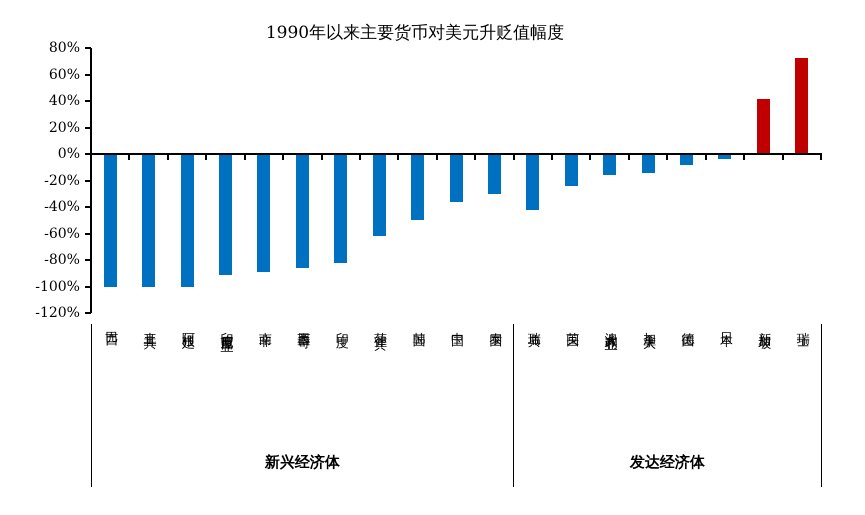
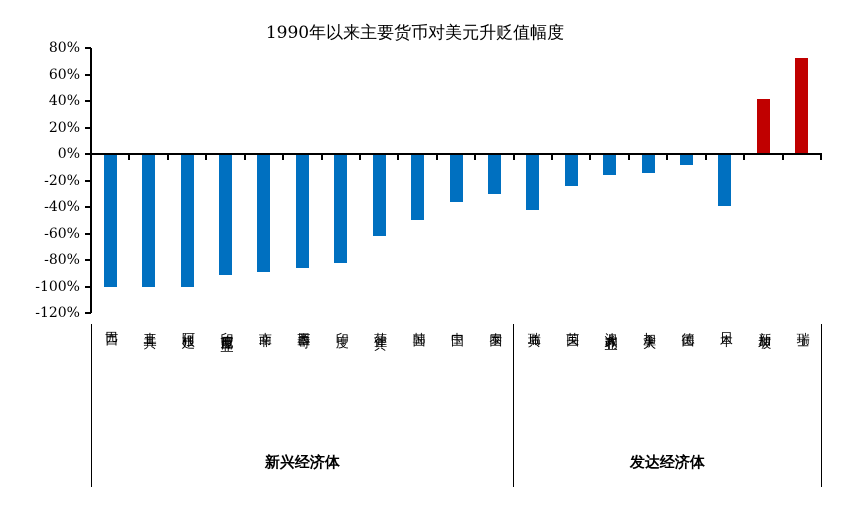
日本: -4% -> -39%
